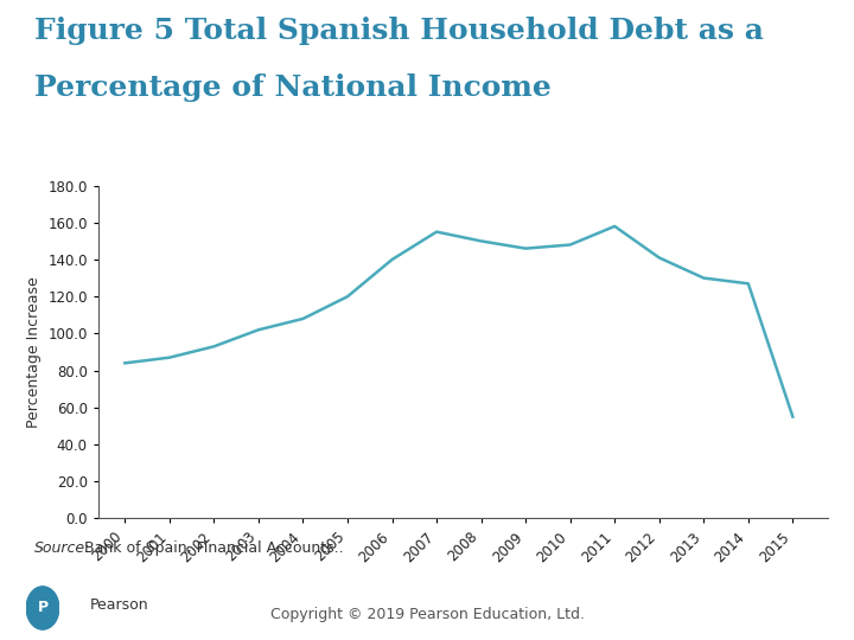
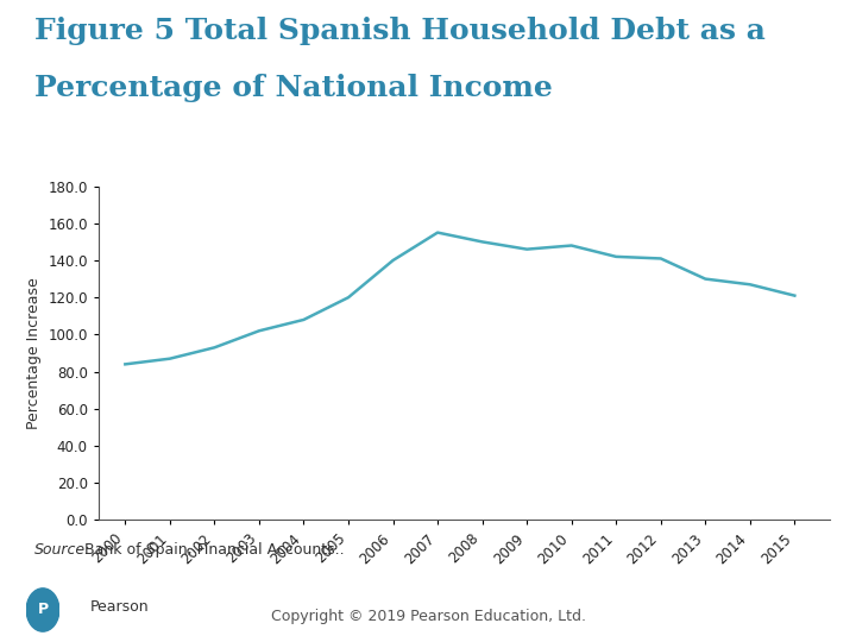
2011: 158 -> 142
2015: 55 -> 121
